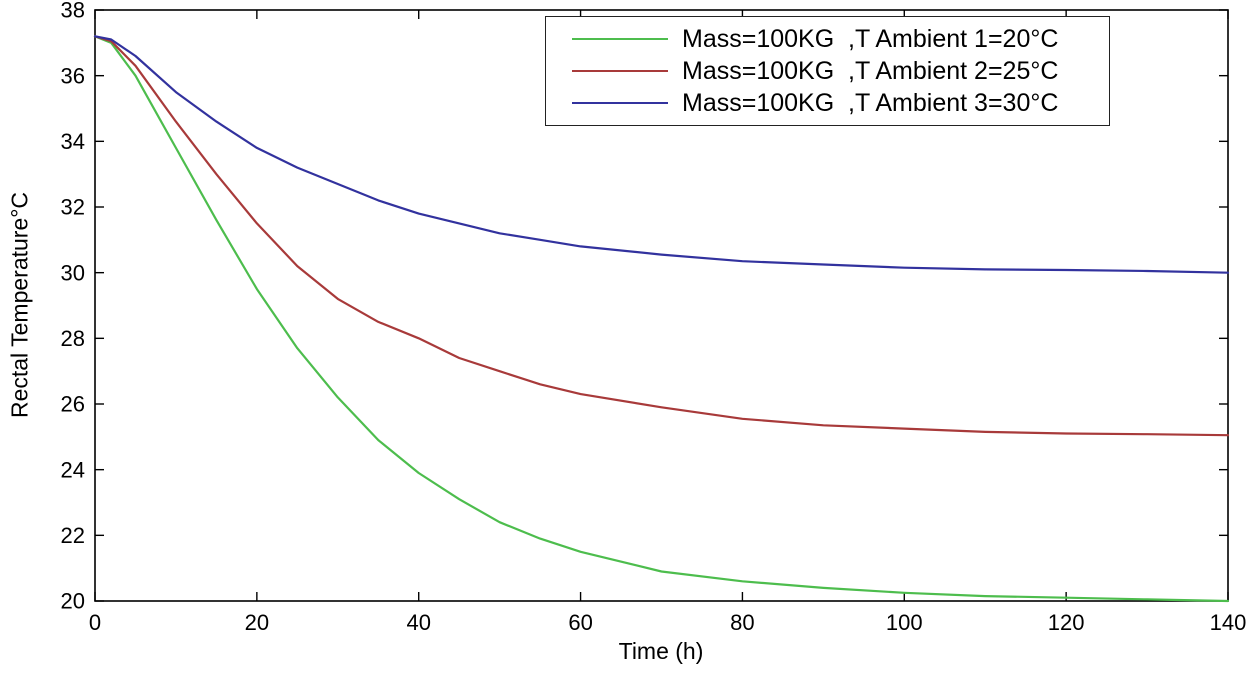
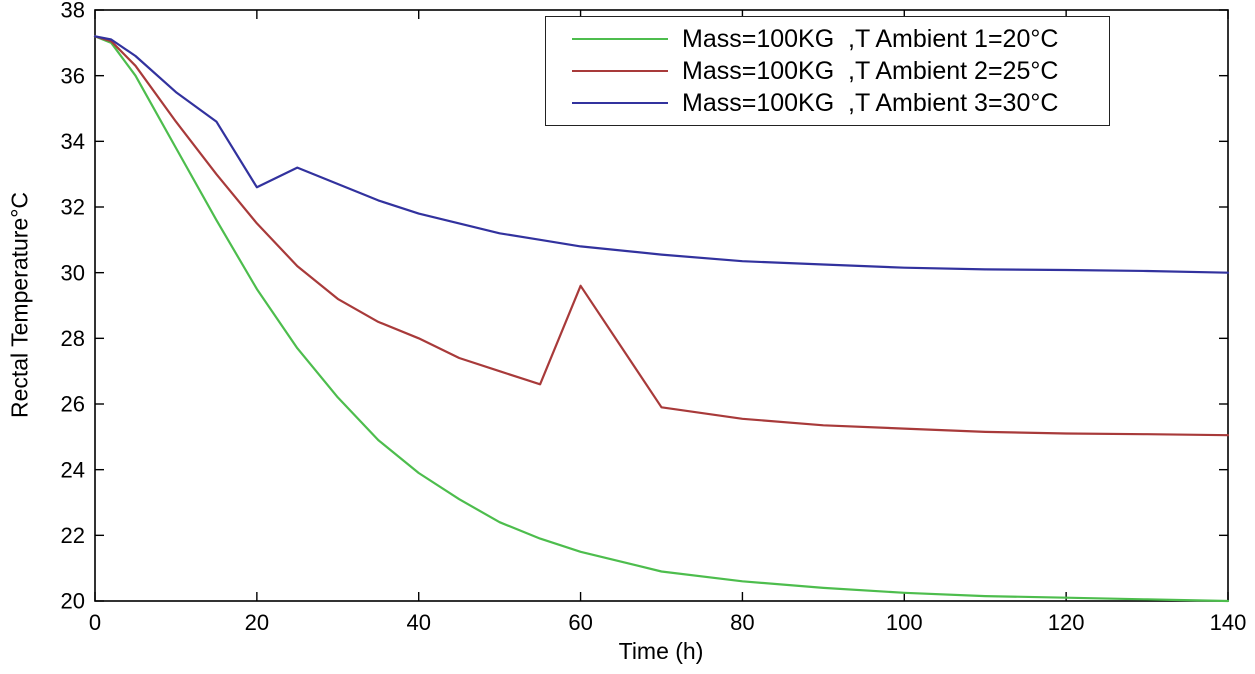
Mass=100KG ,T Ambient 3=30°C/20: 33.8 -> 32.6
Mass=100KG ,T Ambient 2=25°C/60: 26.3 -> 29.6
